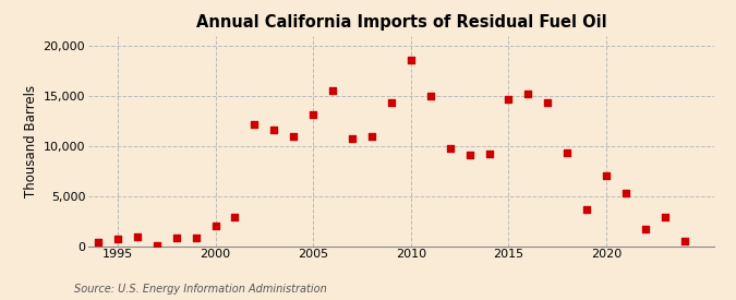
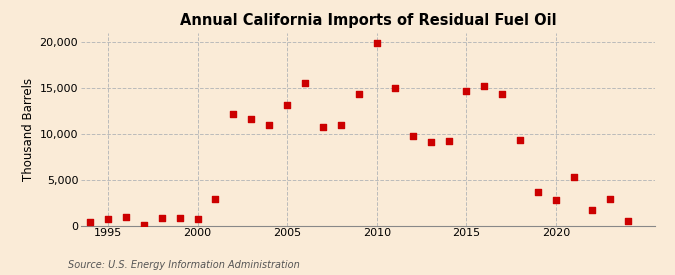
2000: 2,000 -> 700
2010: 18,600 -> 19,900
2020: 7,000 -> 2,800
